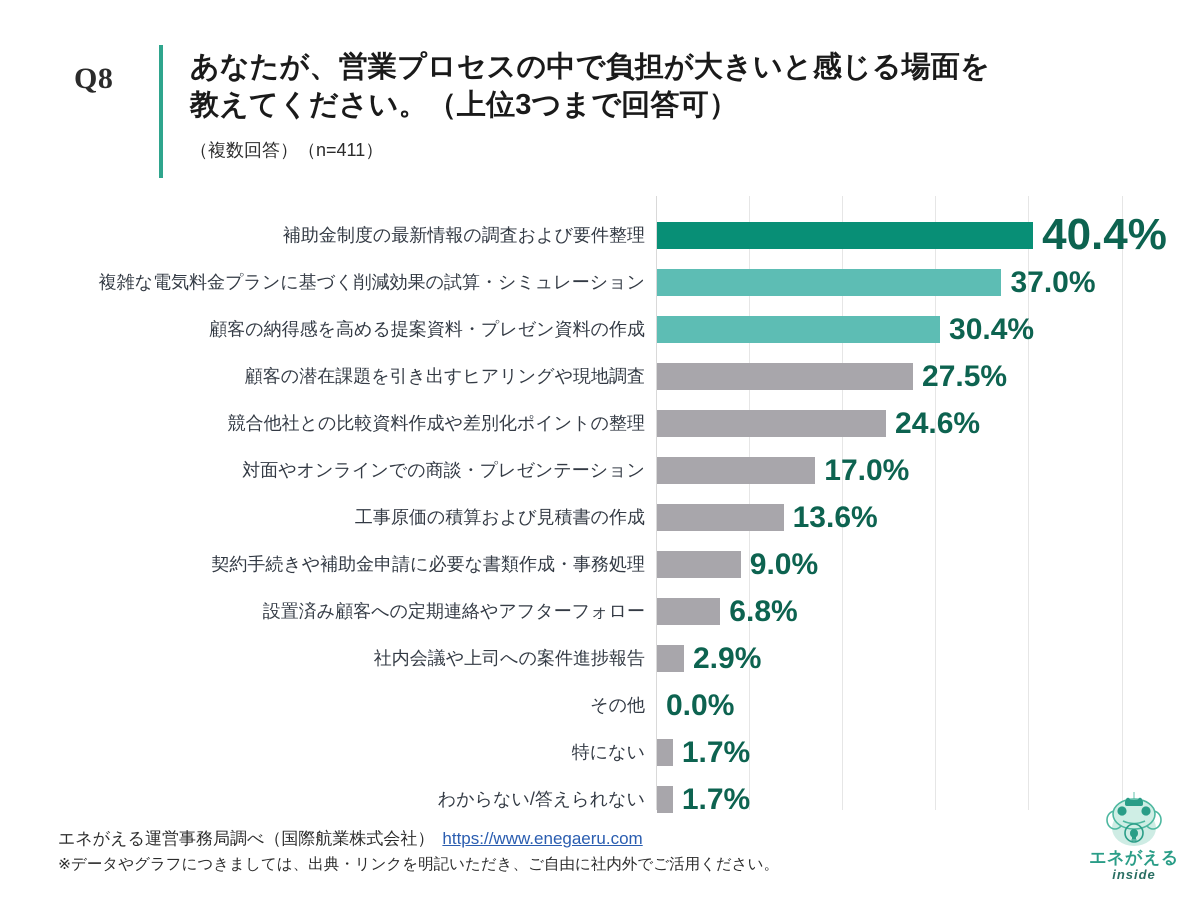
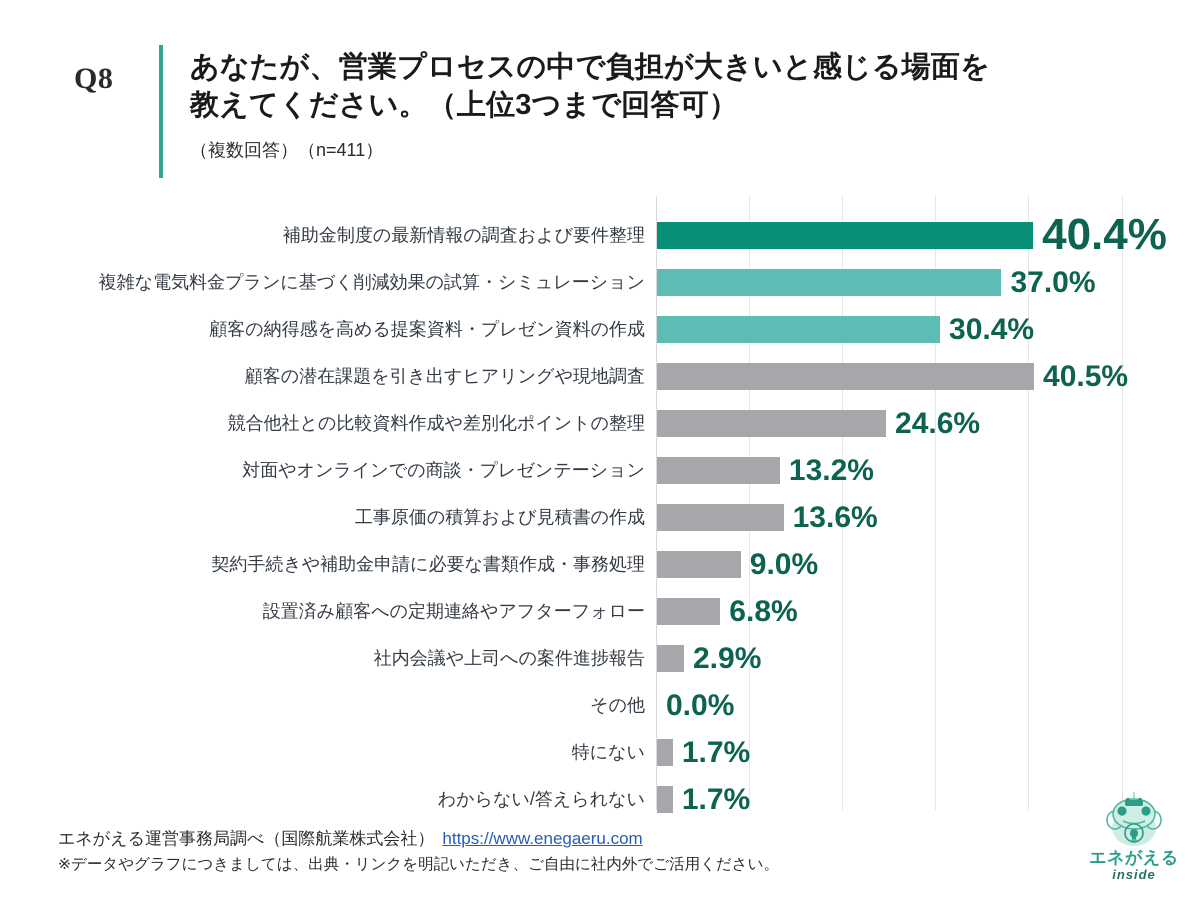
顧客の潜在課題を引き出すヒアリングや現地調査: 27.5% -> 40.5%
対面やオンラインでの商談・プレゼンテーション: 17.0% -> 13.2%
